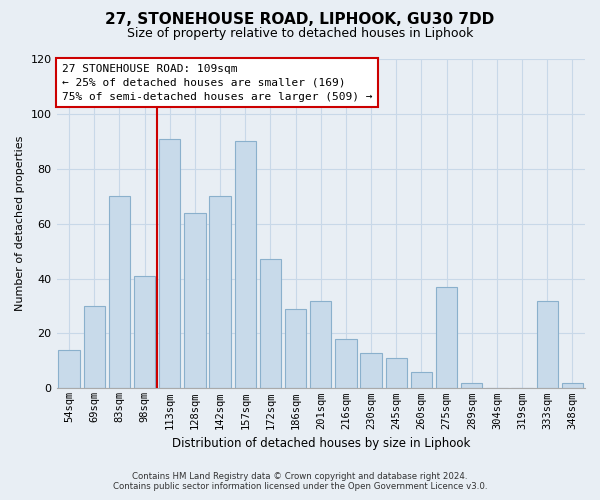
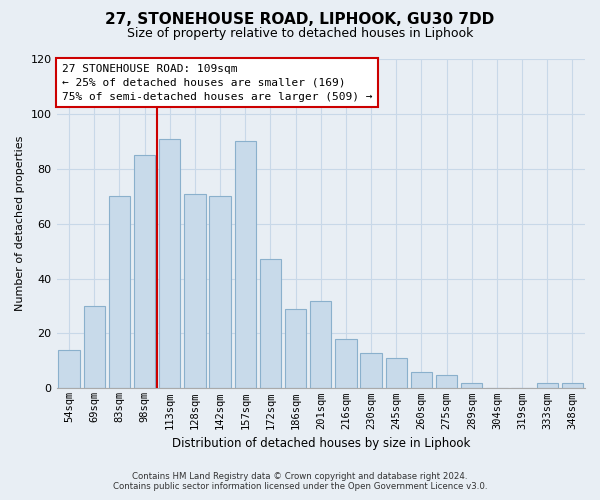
98sqm: 41 -> 85
128sqm: 64 -> 71
275sqm: 37 -> 5
333sqm: 32 -> 2
